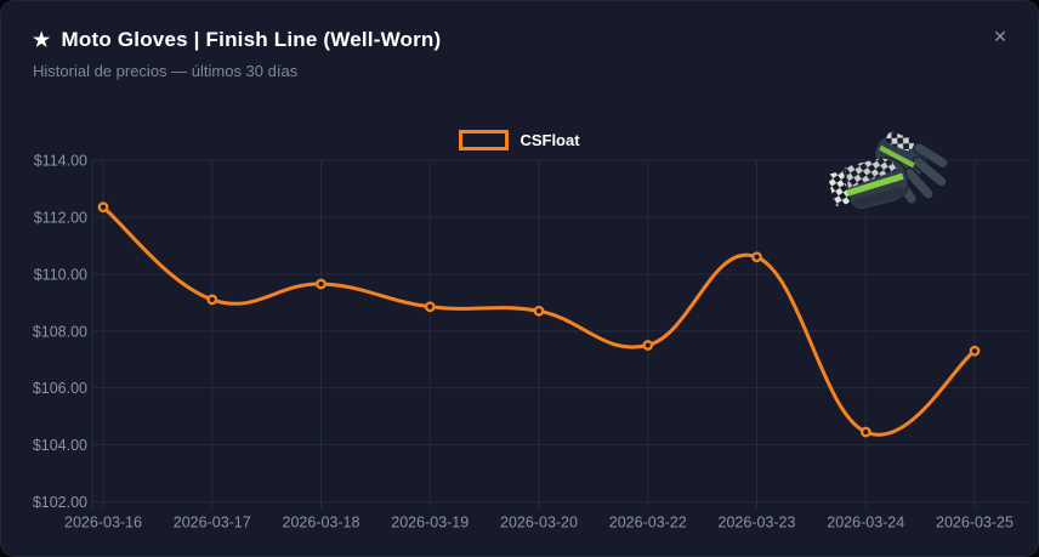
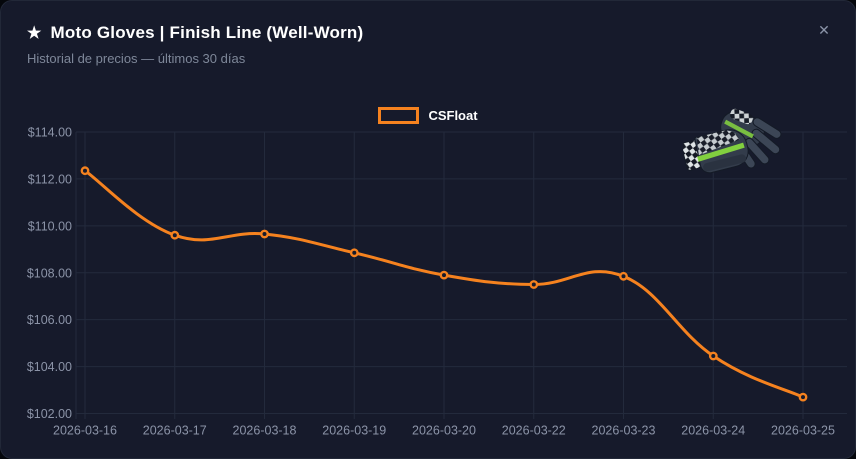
2026-03-17: $109.1 -> $109.6
2026-03-20: $108.7 -> $107.9
2026-03-23: $110.6 -> $107.8
2026-03-25: $107.3 -> $102.7
